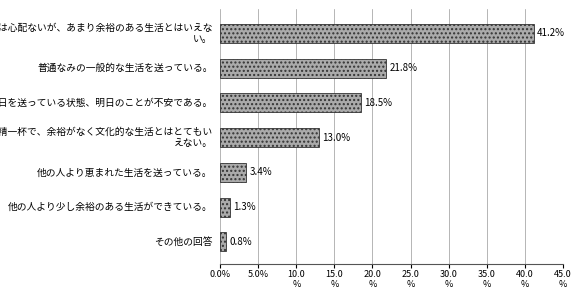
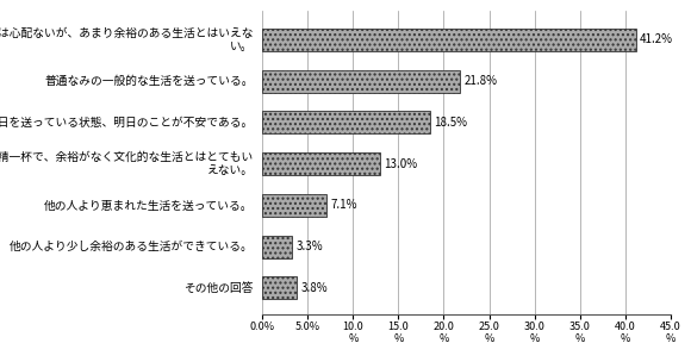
他の人より恵まれた生活を送っている。: 3.4% -> 7.1%
他の人より少し余裕のある生活ができている。: 1.3% -> 3.3%
その他の回答: 0.8% -> 3.8%
